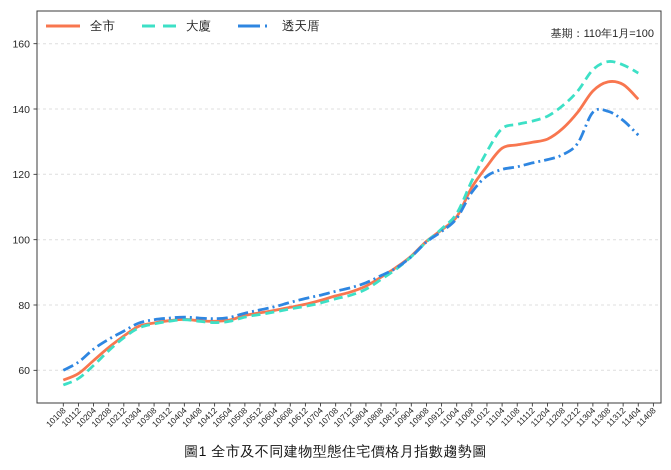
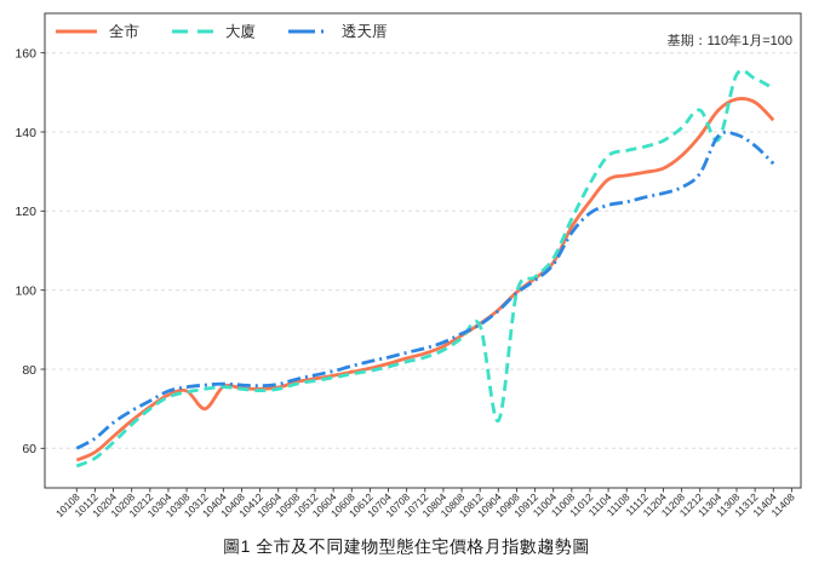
全市/10312: 75 -> 70
大廈/10904: 95 -> 67
大廈/11304: 152 -> 138
